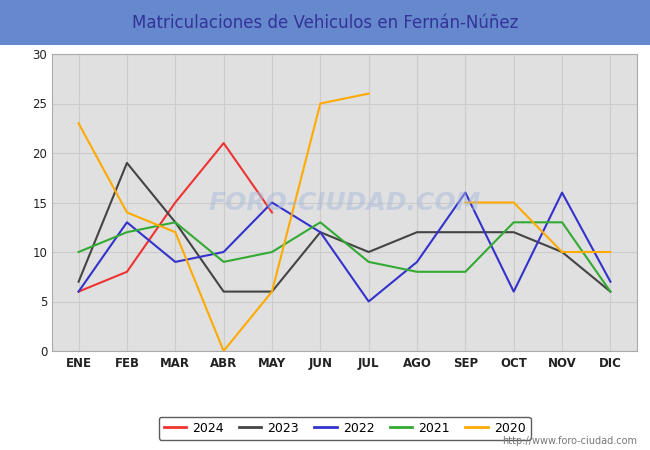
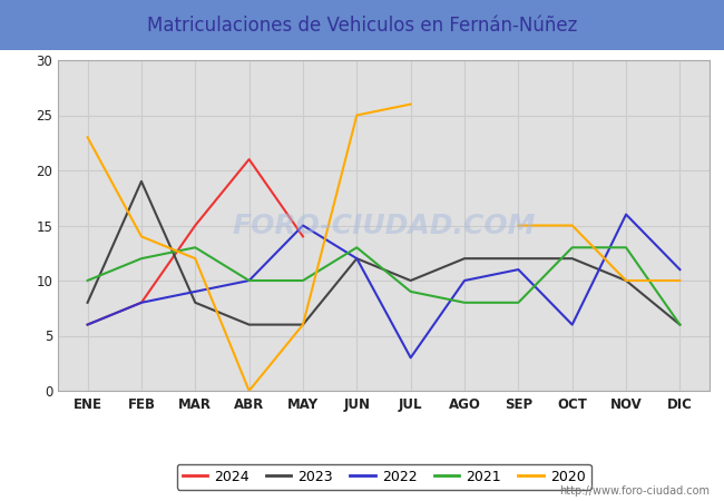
2023/ENE: 7 -> 8
2022/FEB: 13 -> 8
2023/MAR: 13 -> 8
2021/ABR: 9 -> 10
2022/JUL: 5 -> 3
2022/AGO: 9 -> 10
2022/SEP: 16 -> 11
2022/DIC: 7 -> 11
